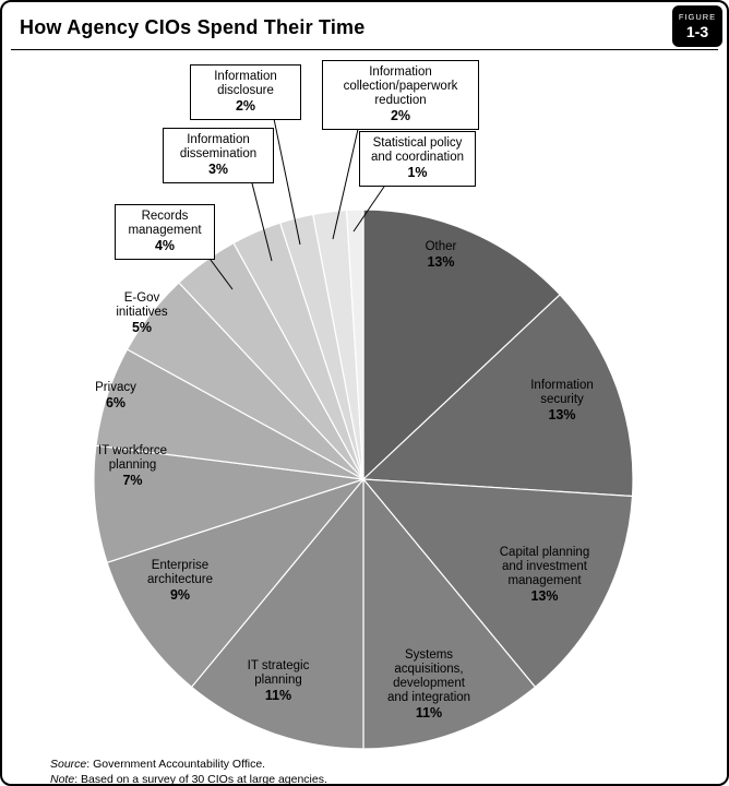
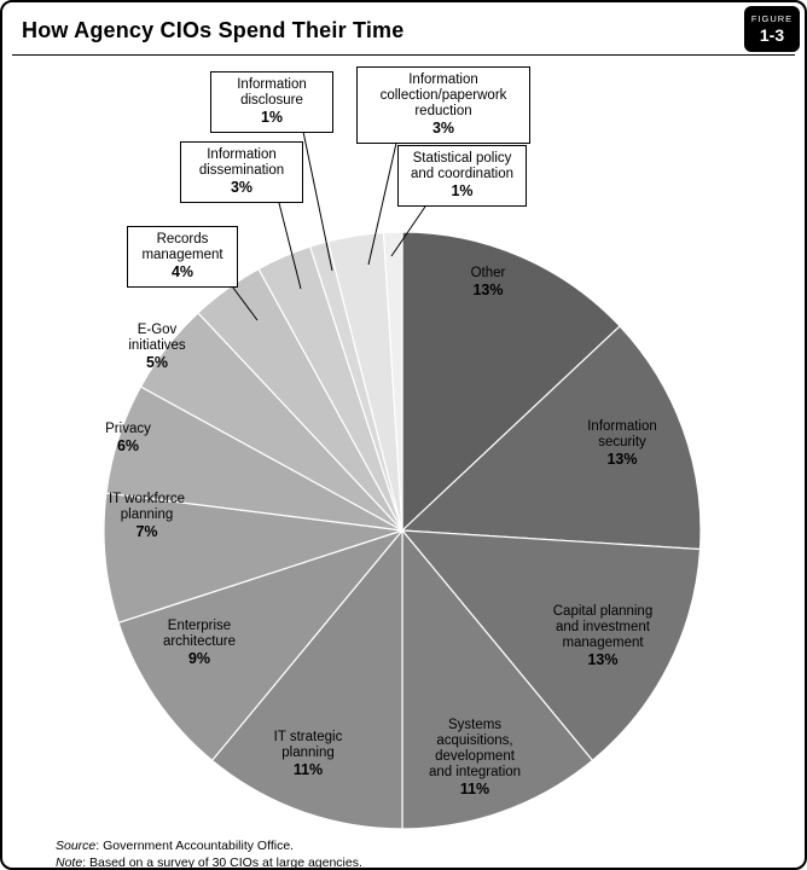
Information disclosure: 2% -> 1%
Information collection/paperwork reduction: 2% -> 3%
